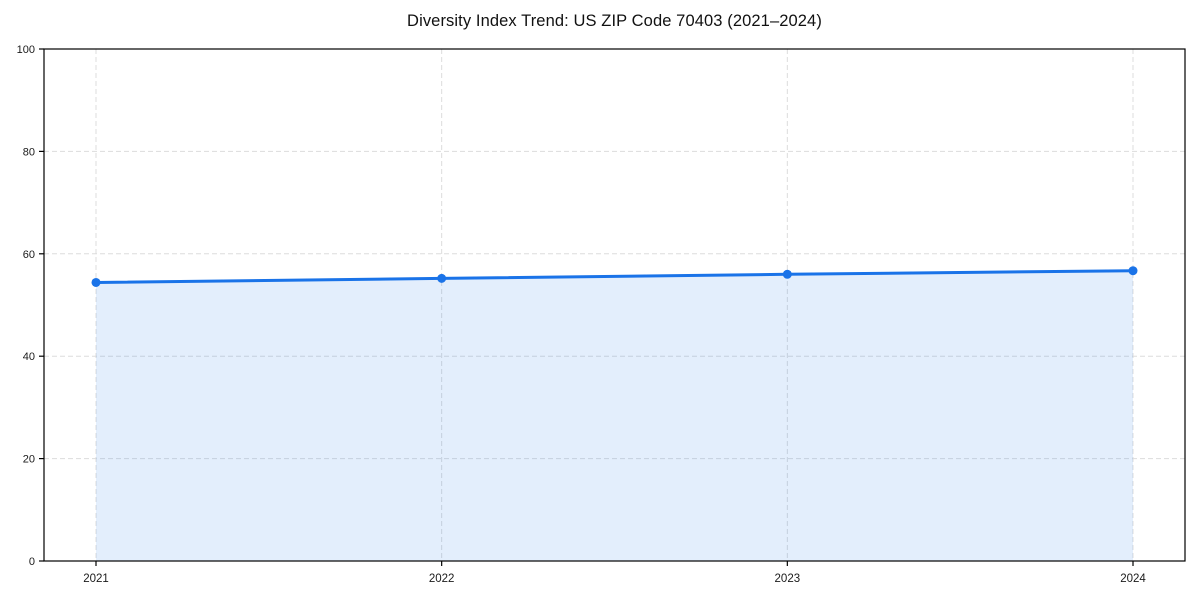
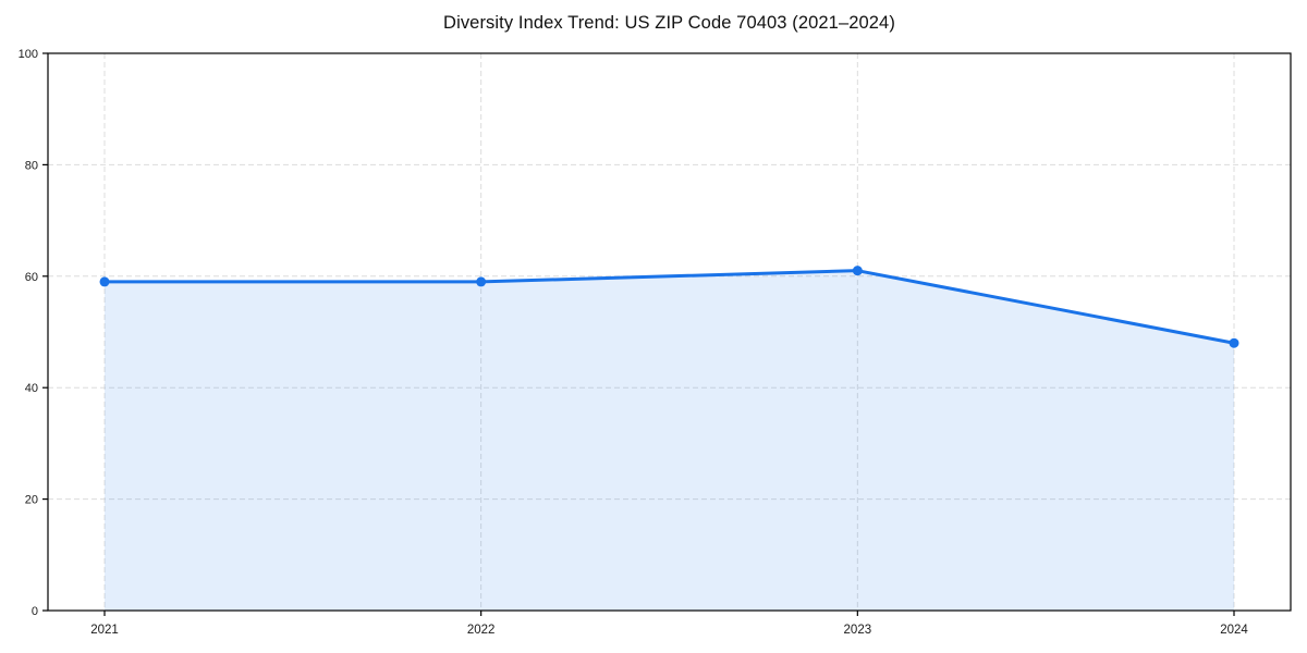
2021: 54 -> 59
2022: 55 -> 59
2023: 56 -> 61
2024: 57 -> 48
